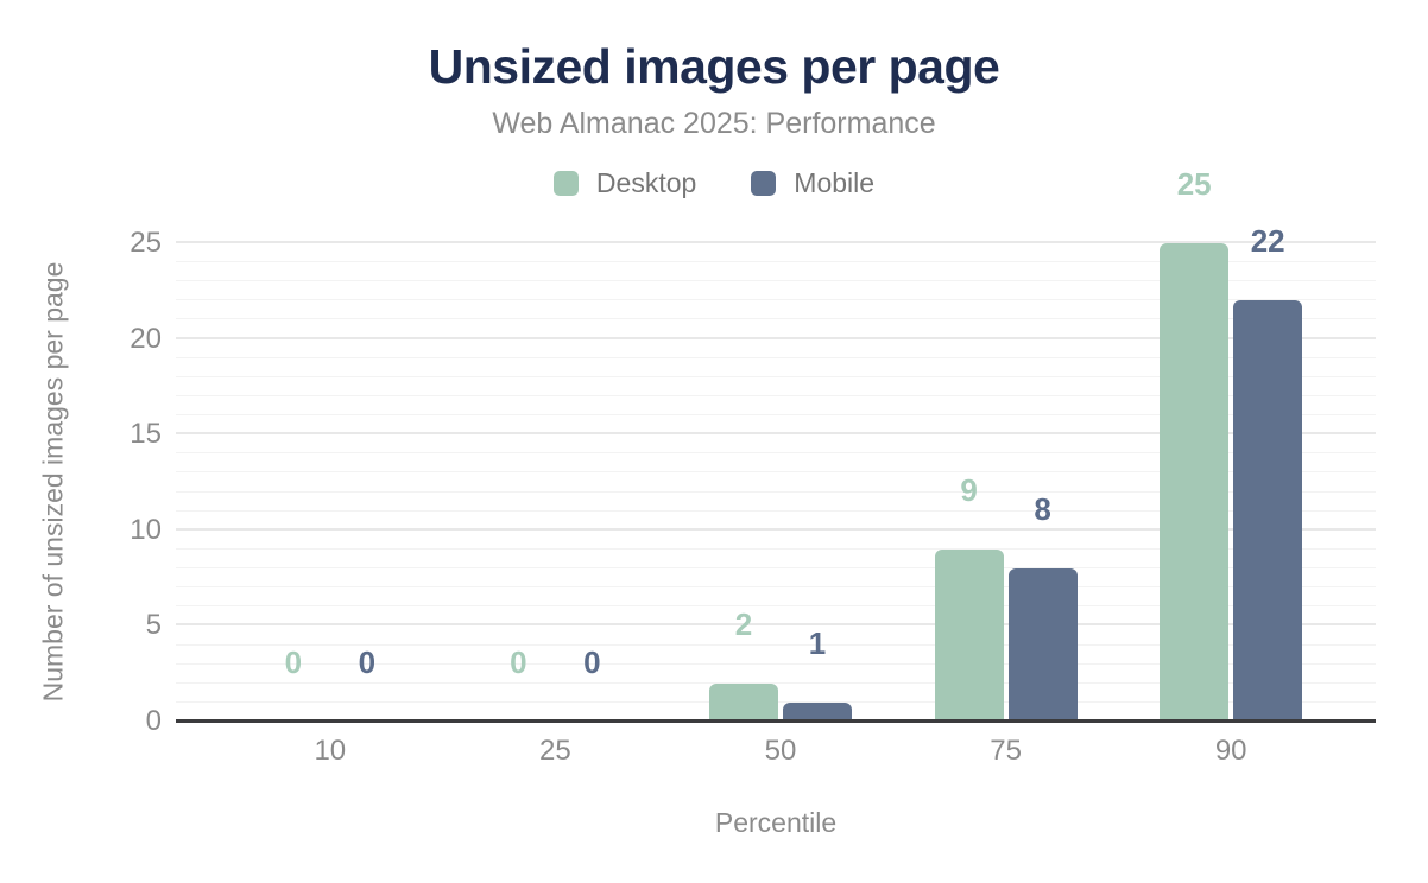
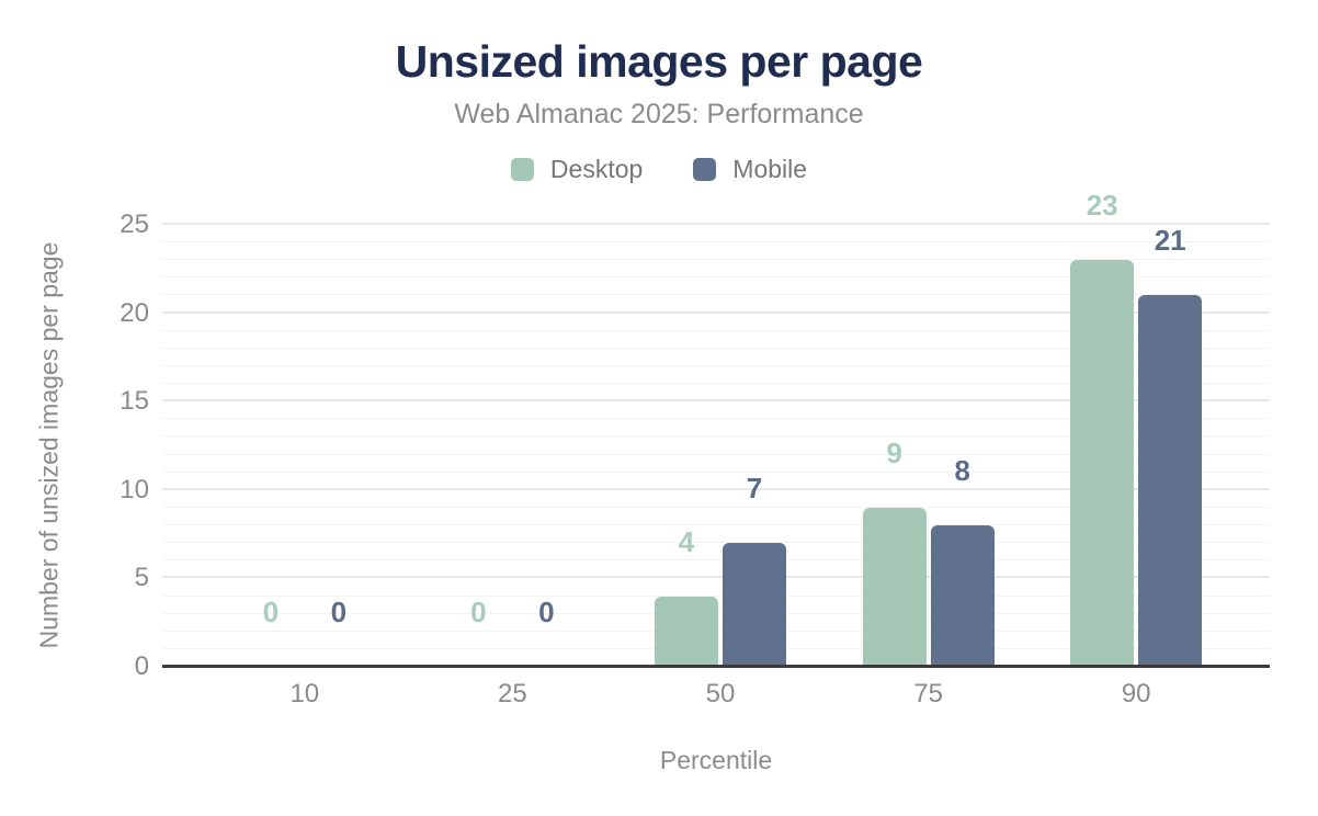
Desktop/50: 2 -> 4
Mobile/50: 1 -> 7
Desktop/90: 25 -> 23
Mobile/90: 22 -> 21
